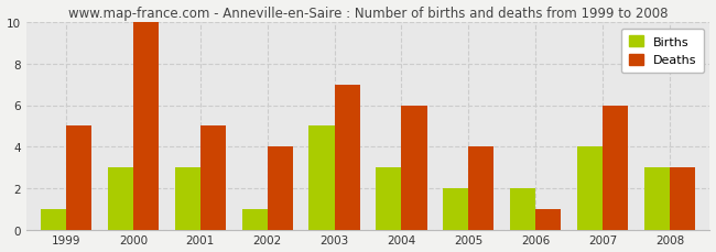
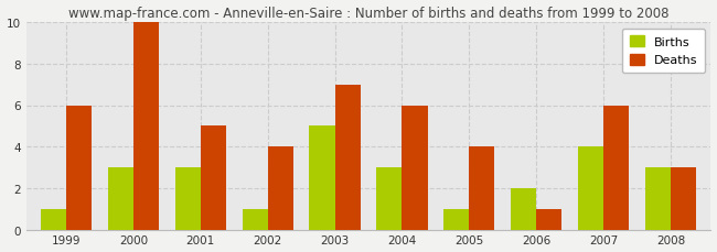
Deaths/1999: 5 -> 6
Births/2005: 2 -> 1
